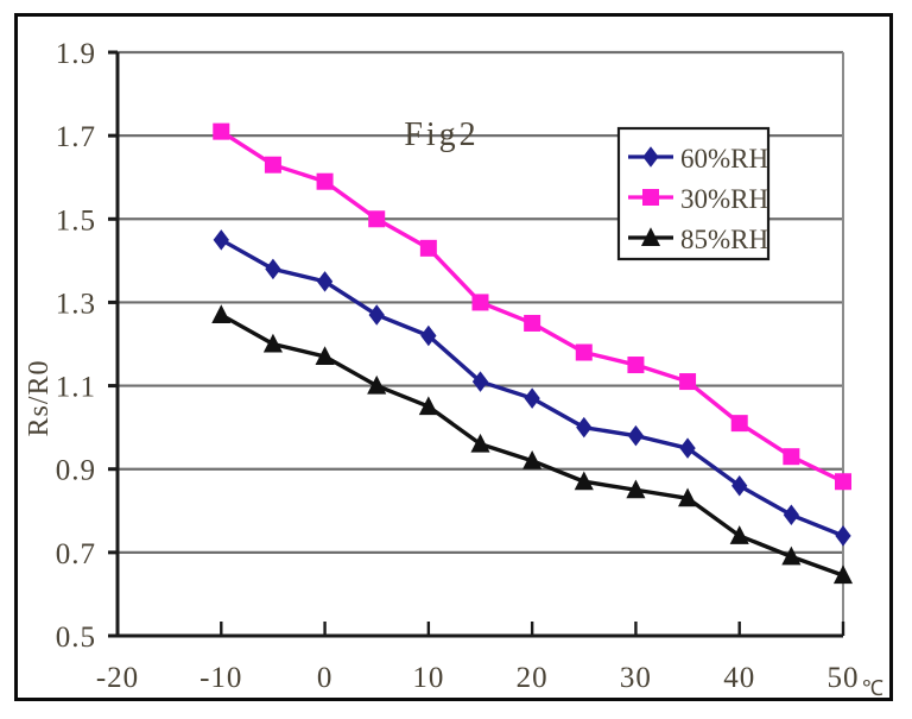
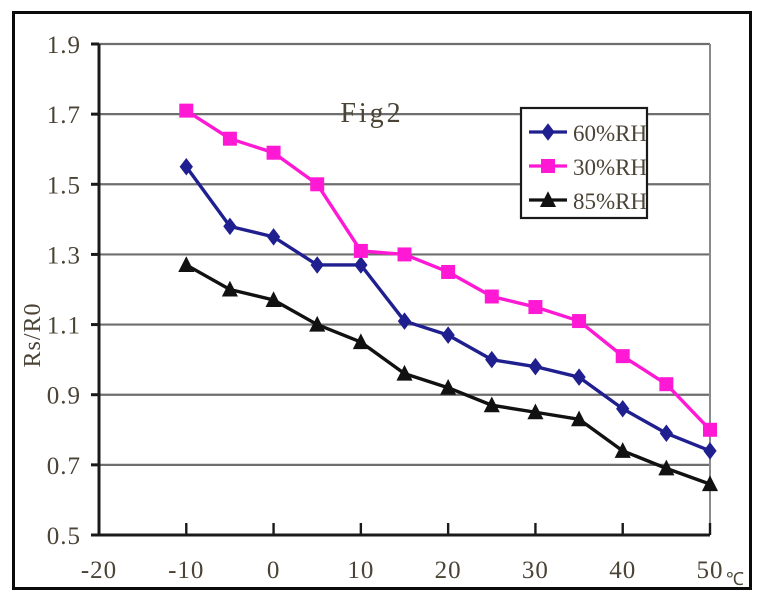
60%RH/-10: 1.45 -> 1.55
60%RH/10: 1.22 -> 1.27
30%RH/10: 1.43 -> 1.31
30%RH/50: 0.87 -> 0.80
